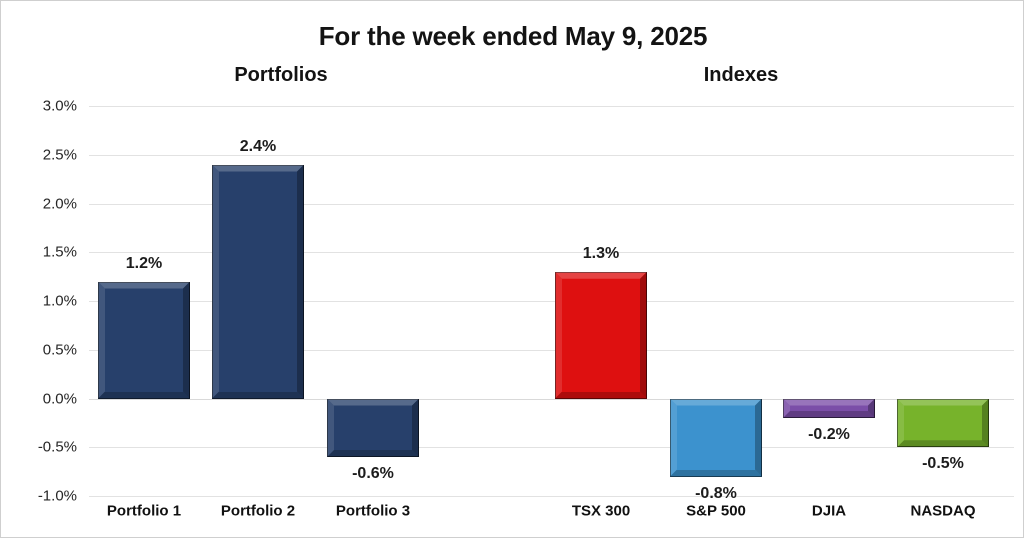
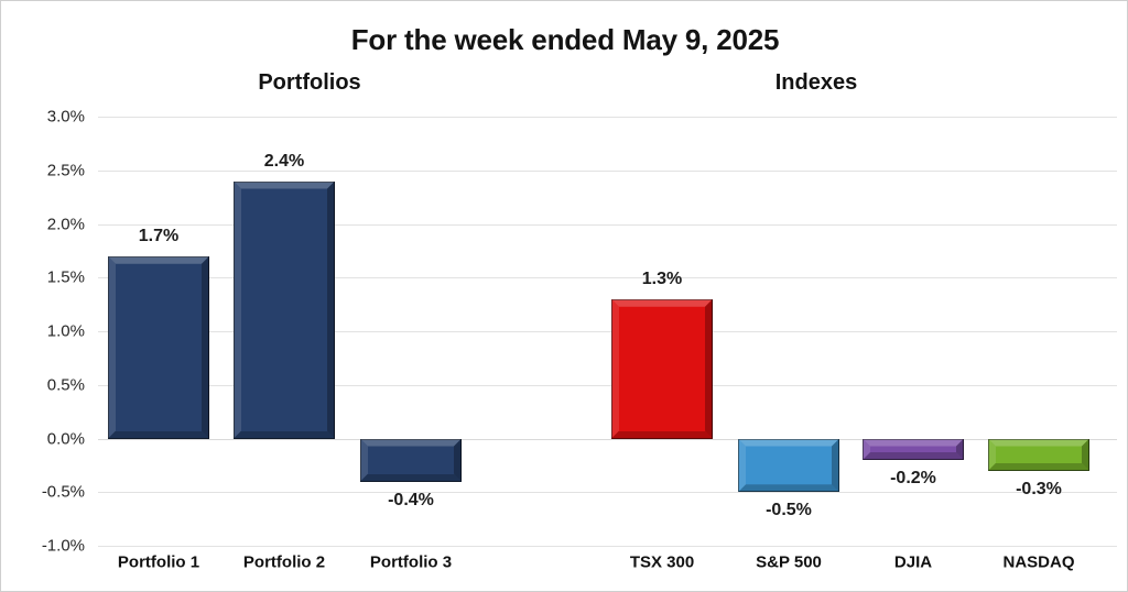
Portfolio 1: 1.2% -> 1.7%
Portfolio 3: -0.6% -> -0.4%
S&P 500: -0.8% -> -0.5%
NASDAQ: -0.5% -> -0.3%
